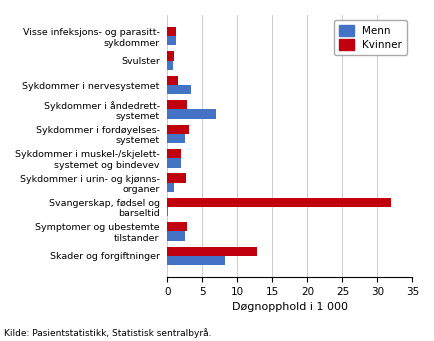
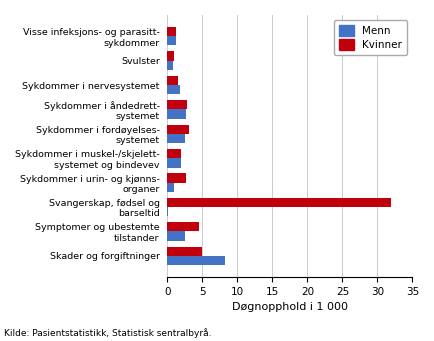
Menn/Sykdommer i nervesystemet: 3.4 -> 1.8
Menn/Sykdommer i åndedrett- systemet: 7.0 -> 2.7
Kvinner/Symptomer og ubestemte tilstander: 2.8 -> 4.5
Kvinner/Skader og forgiftninger: 12.8 -> 5.0
